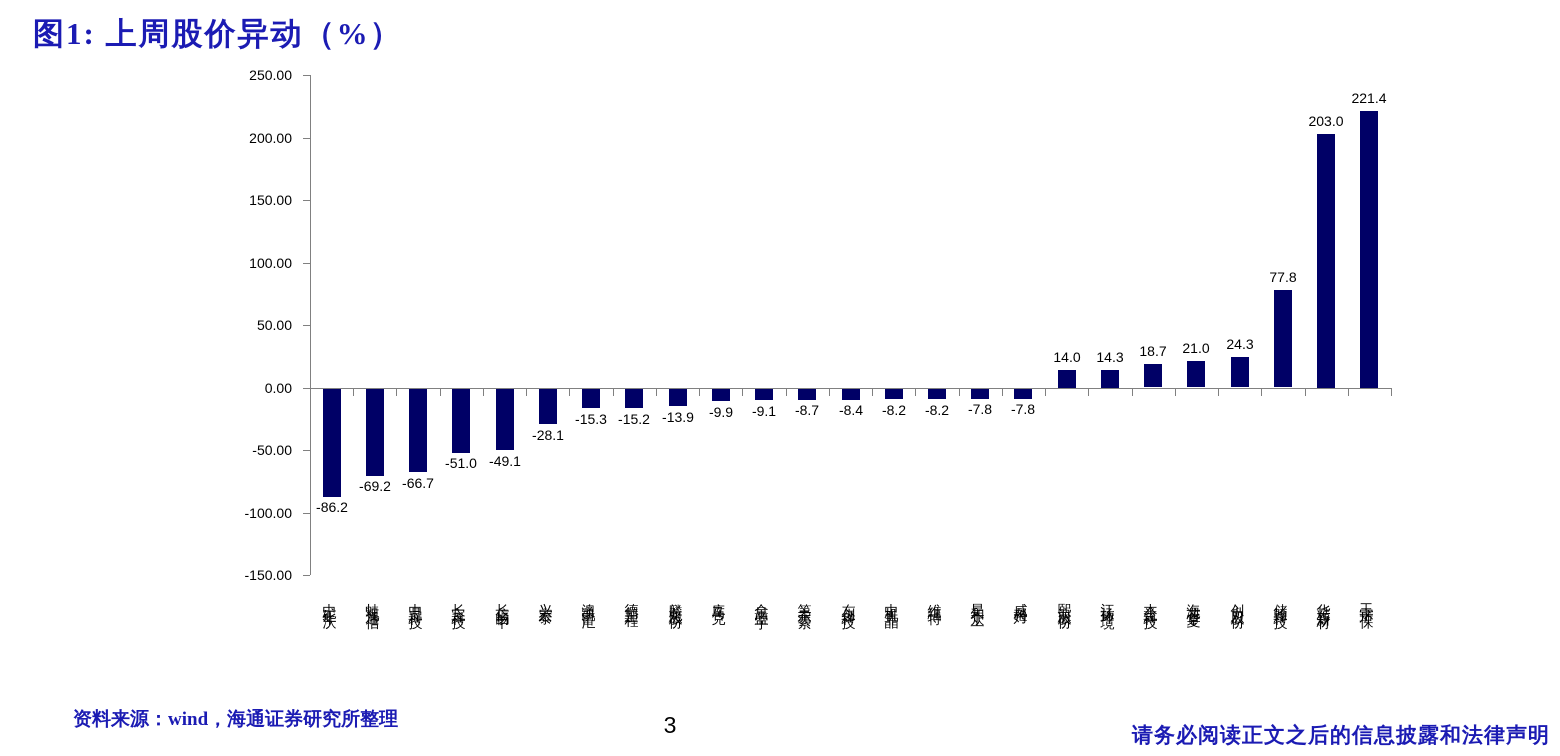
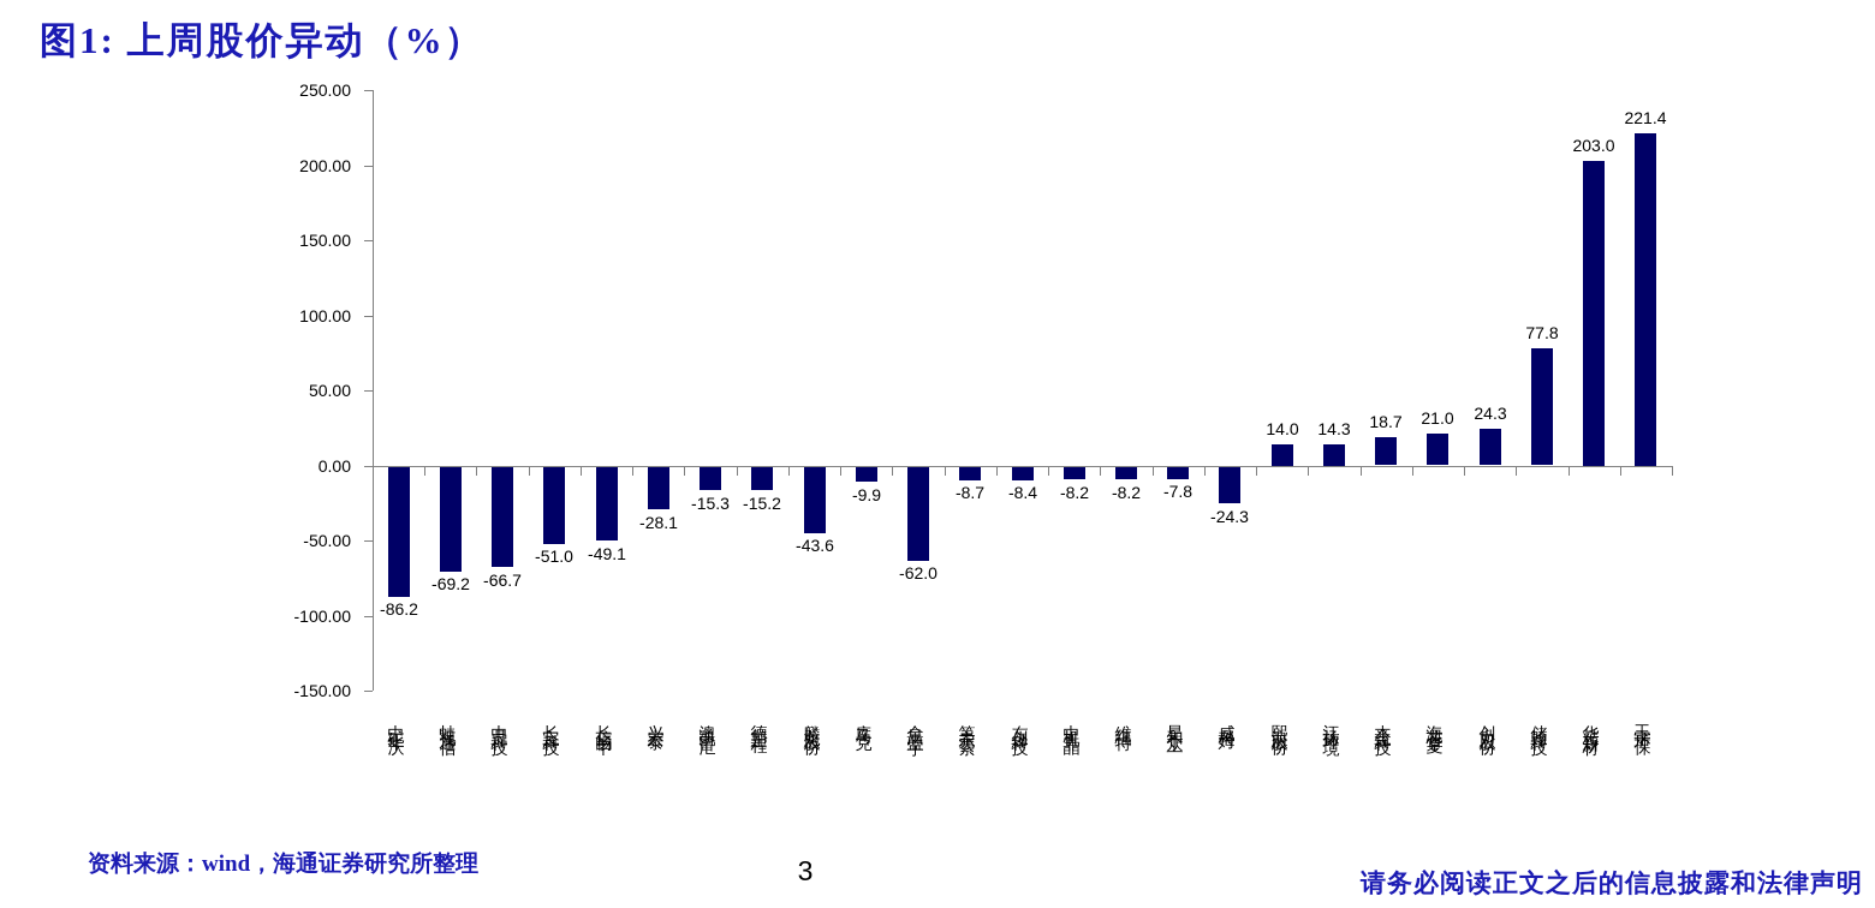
麟龙股份: -13.9 -> -43.6
金昌蓝宇: -9.1 -> -62.0
威科姆: -7.8 -> -24.3
